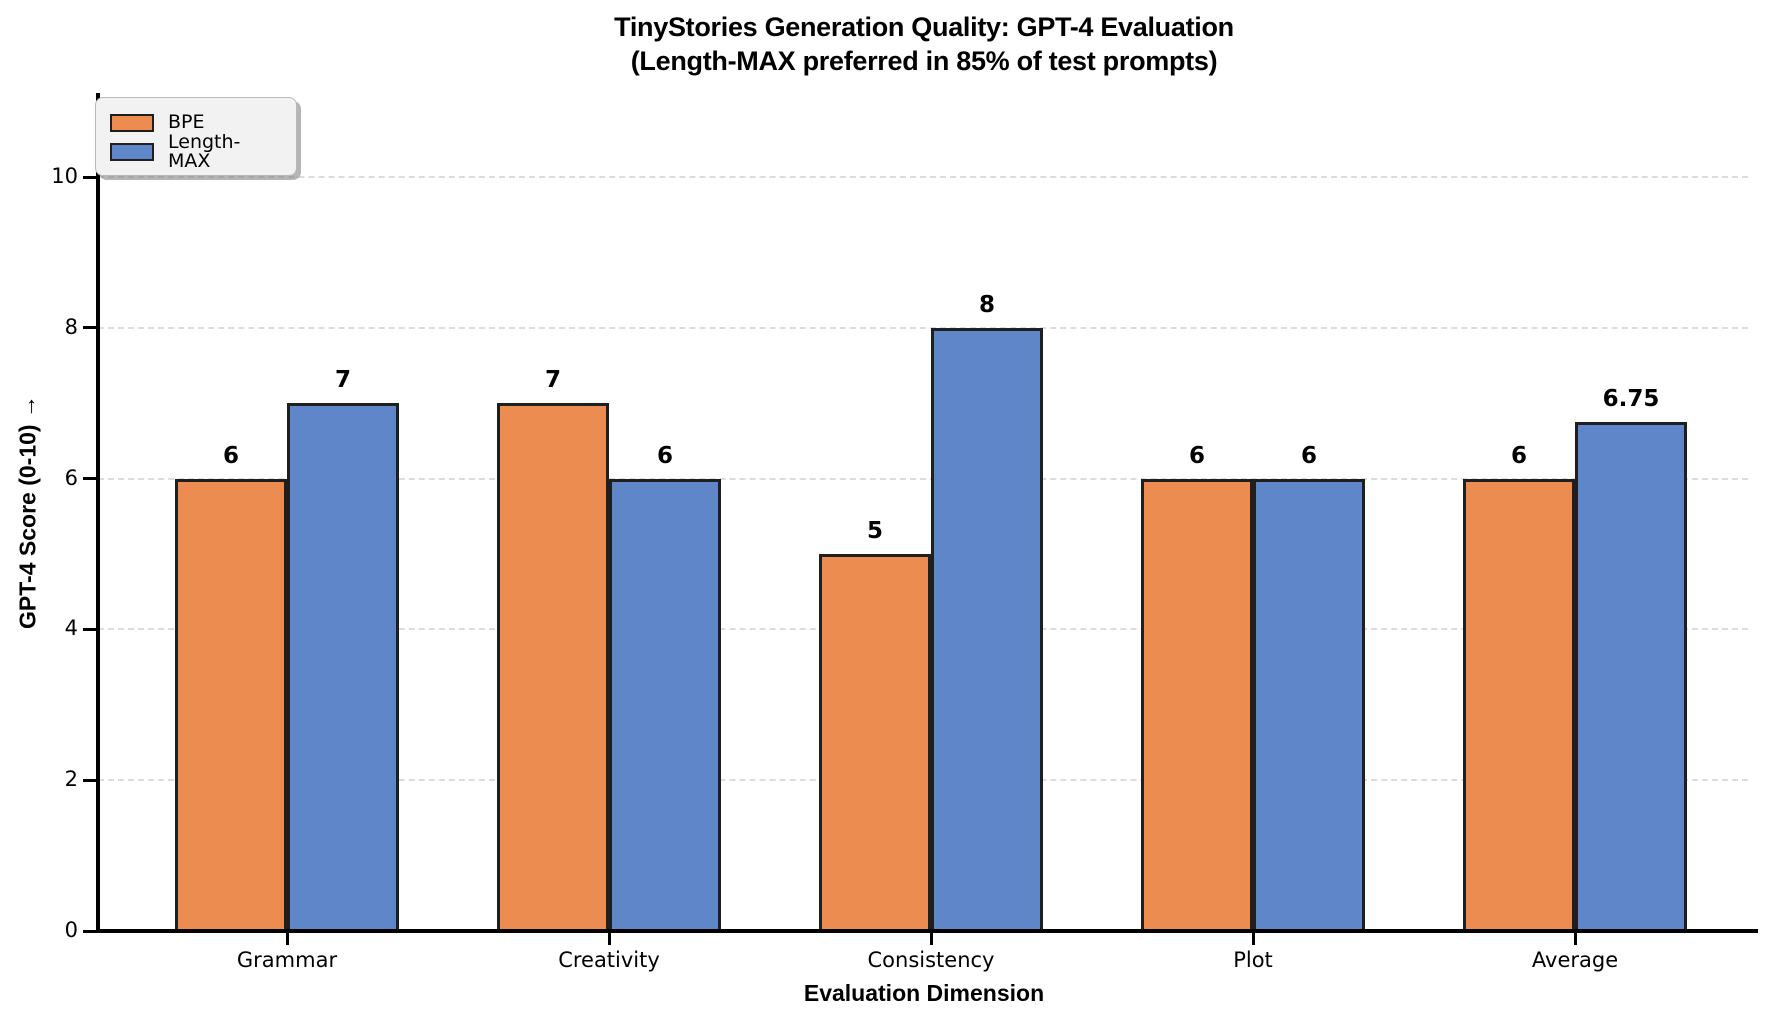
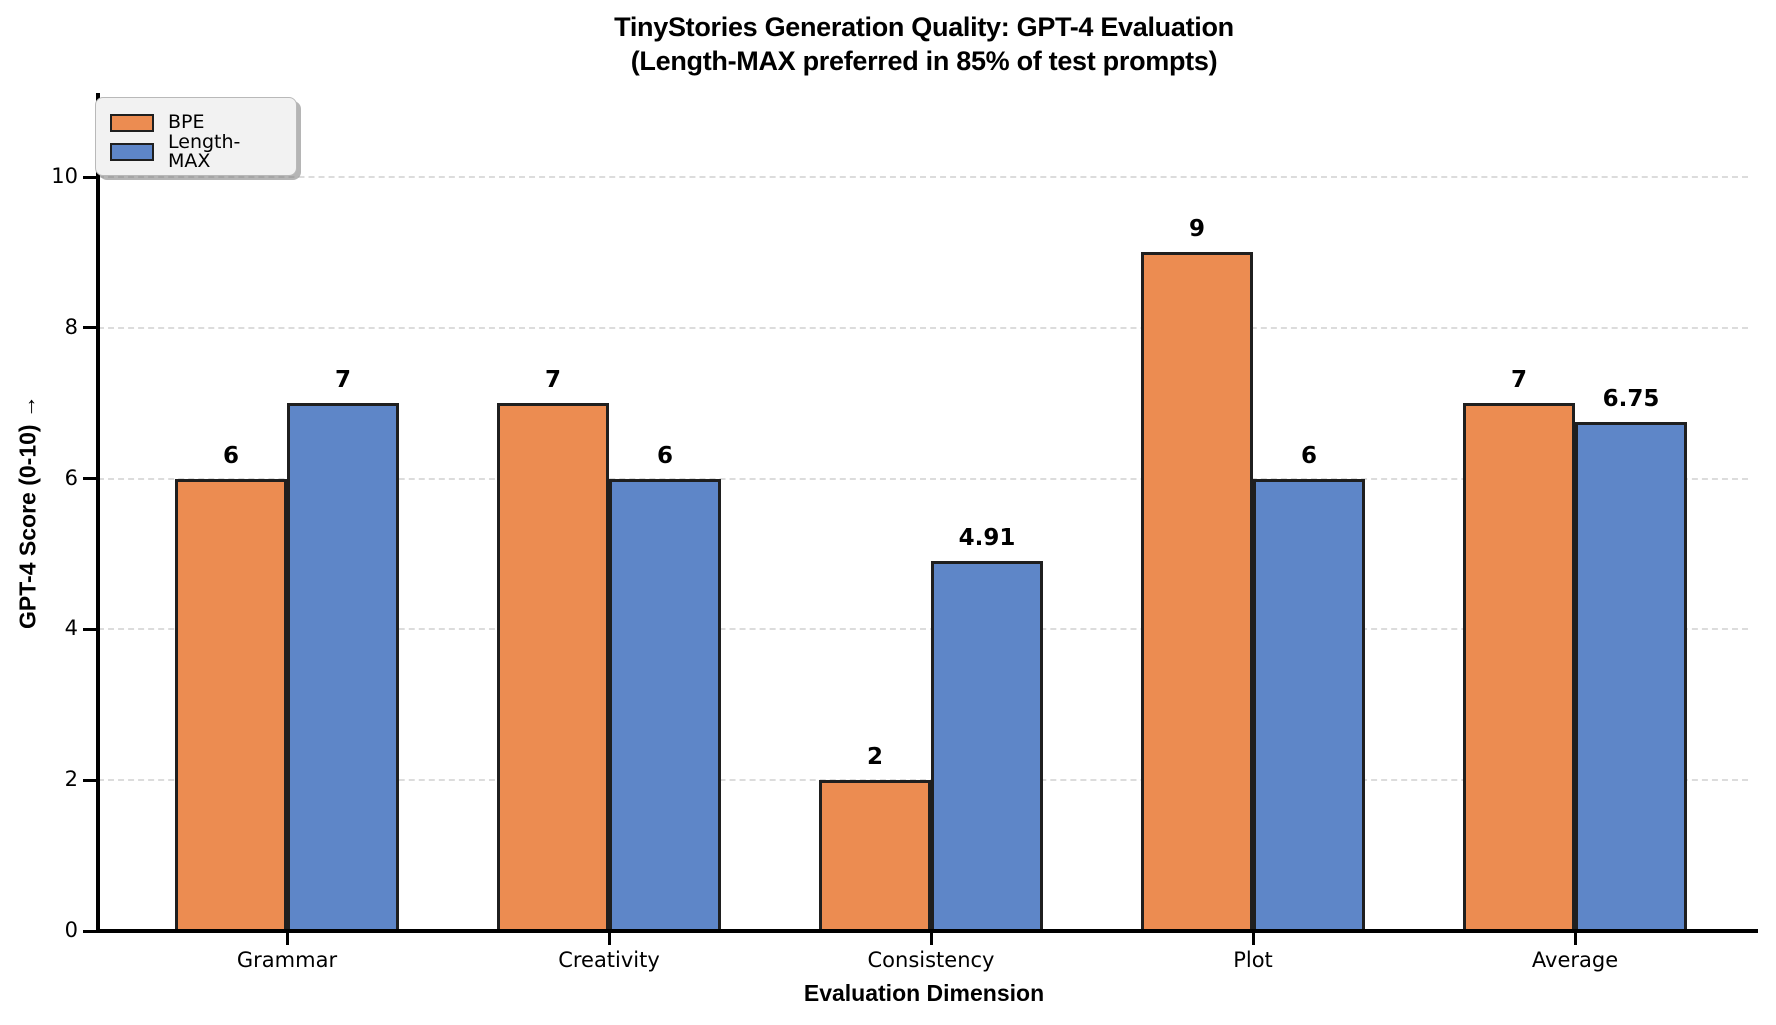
BPE/Consistency: 5 -> 2
Length-MAX/Consistency: 8 -> 4.91
BPE/Plot: 6 -> 9
BPE/Average: 6 -> 7
